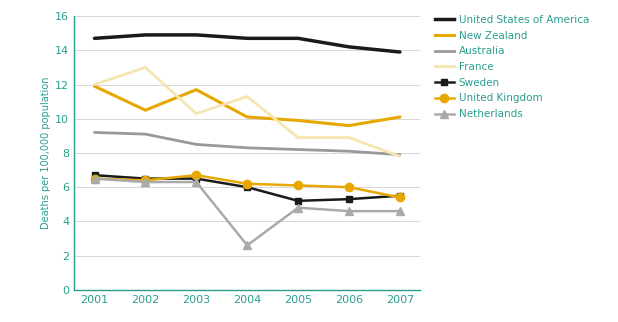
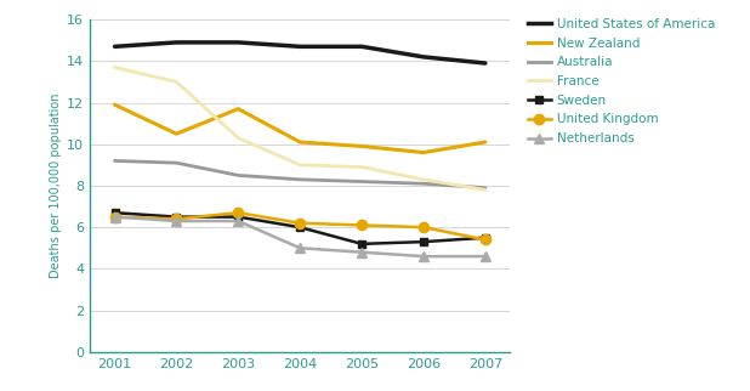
France/2001: 12.0 -> 13.7
France/2004: 11.3 -> 9.0
Netherlands/2004: 2.6 -> 5.0
France/2006: 8.9 -> 8.3
